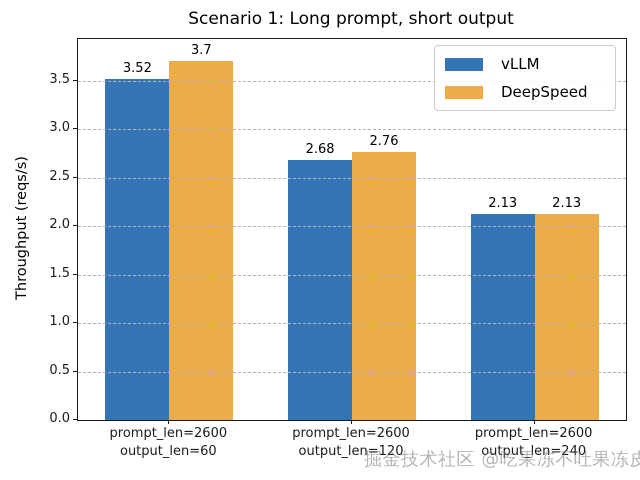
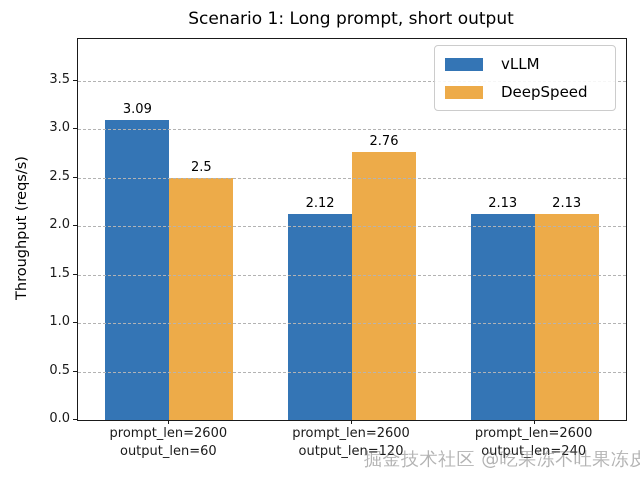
vLLM/prompt_len=2600 output_len=60: 3.52 -> 3.09
DeepSpeed/prompt_len=2600 output_len=60: 3.7 -> 2.5
vLLM/prompt_len=2600 output_len=120: 2.68 -> 2.12
